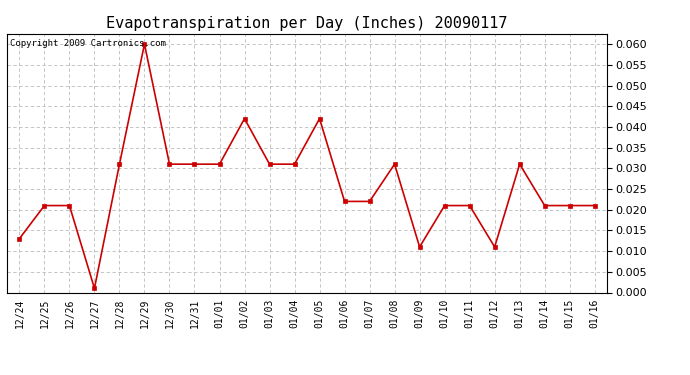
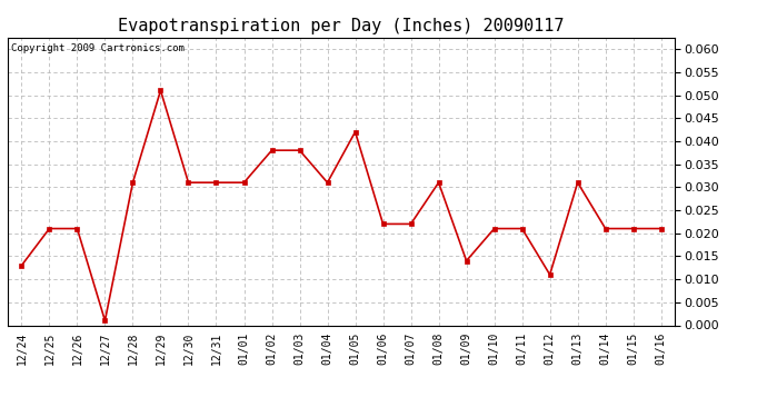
12/29: 0.060 -> 0.051
01/02: 0.042 -> 0.038
01/03: 0.031 -> 0.038
01/09: 0.011 -> 0.014
